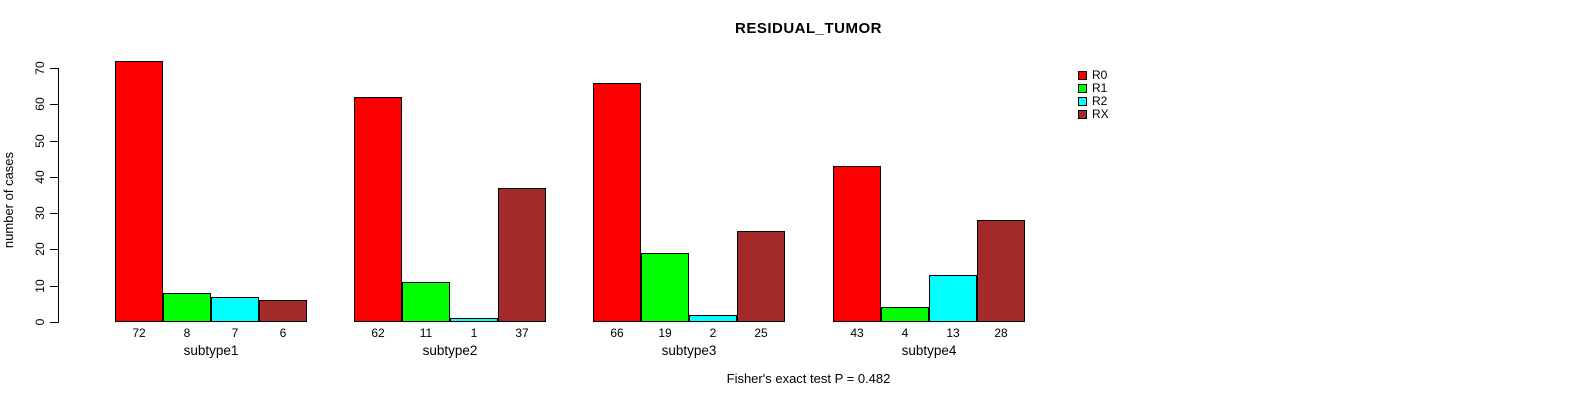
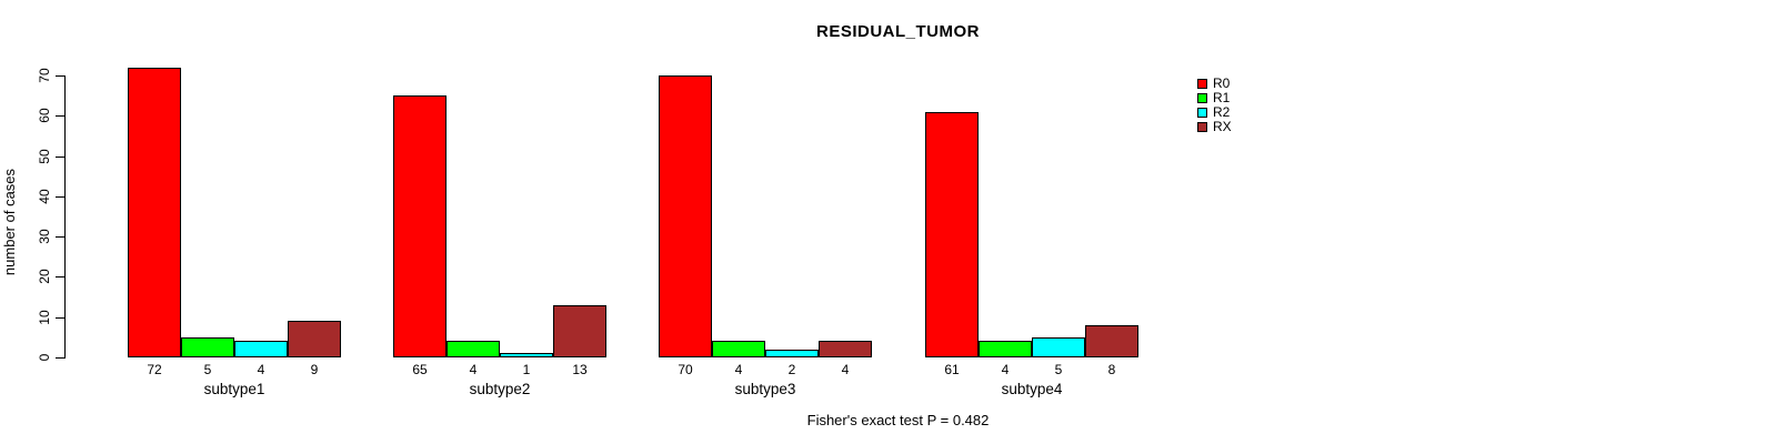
R1/subtype1: 8 -> 5
R2/subtype1: 7 -> 4
RX/subtype1: 6 -> 9
R0/subtype2: 62 -> 65
R1/subtype2: 11 -> 4
RX/subtype2: 37 -> 13
R0/subtype3: 66 -> 70
R1/subtype3: 19 -> 4
RX/subtype3: 25 -> 4
R0/subtype4: 43 -> 61
R2/subtype4: 13 -> 5
RX/subtype4: 28 -> 8
